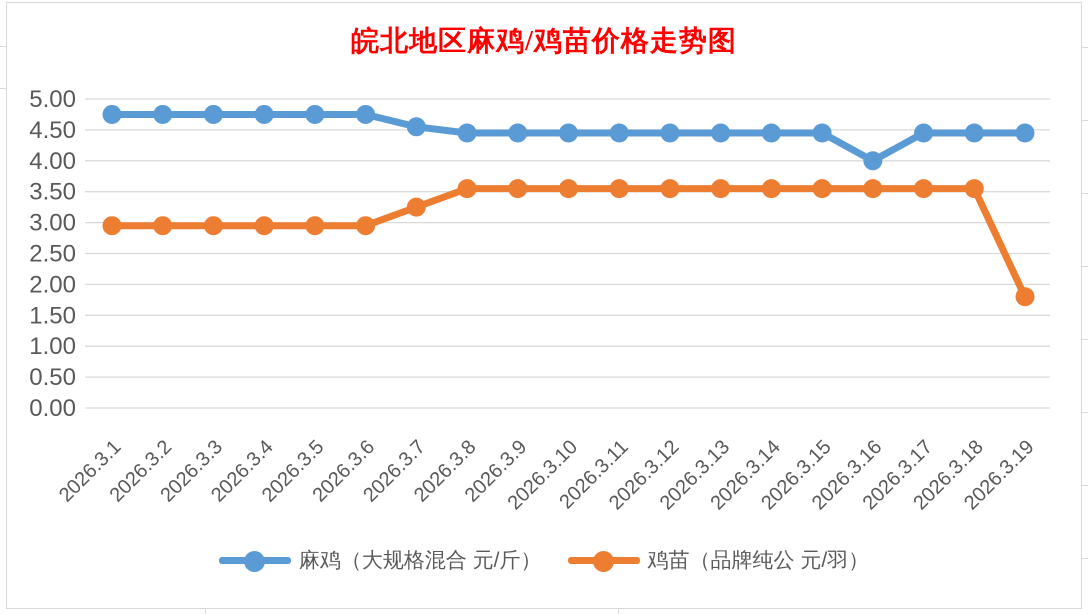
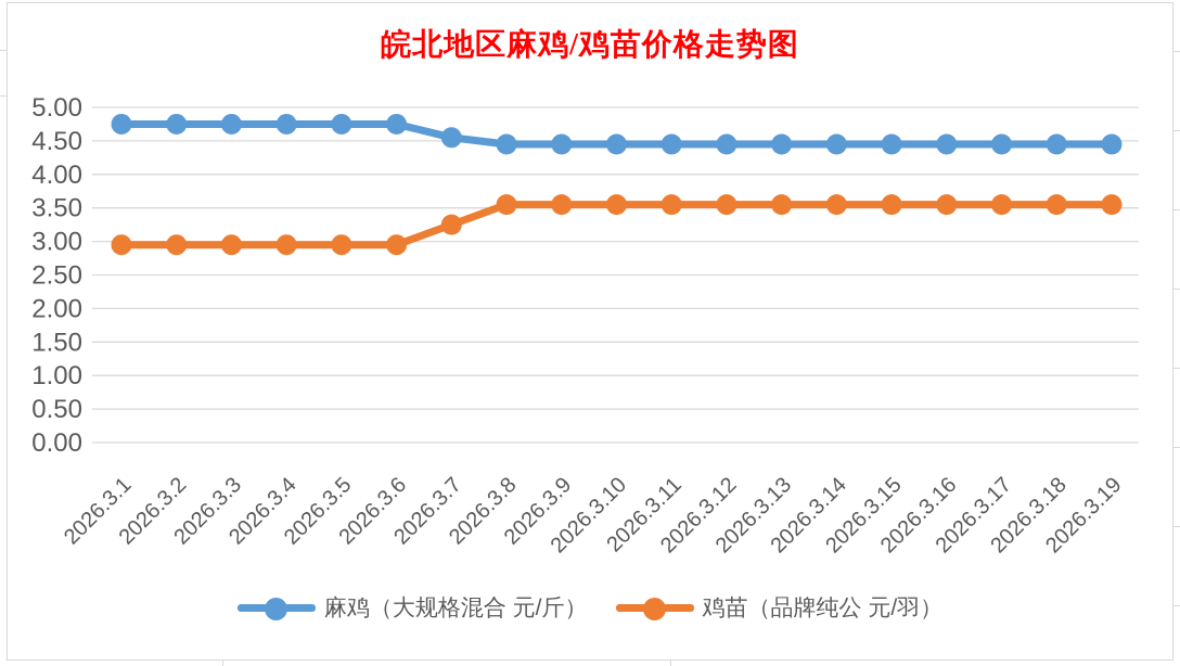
麻鸡（大规格混合 元/斤）/2026.3.16: 4.0 -> 4.5
鸡苗（品牌纯公 元/羽）/2026.3.19: 1.8 -> 3.5
